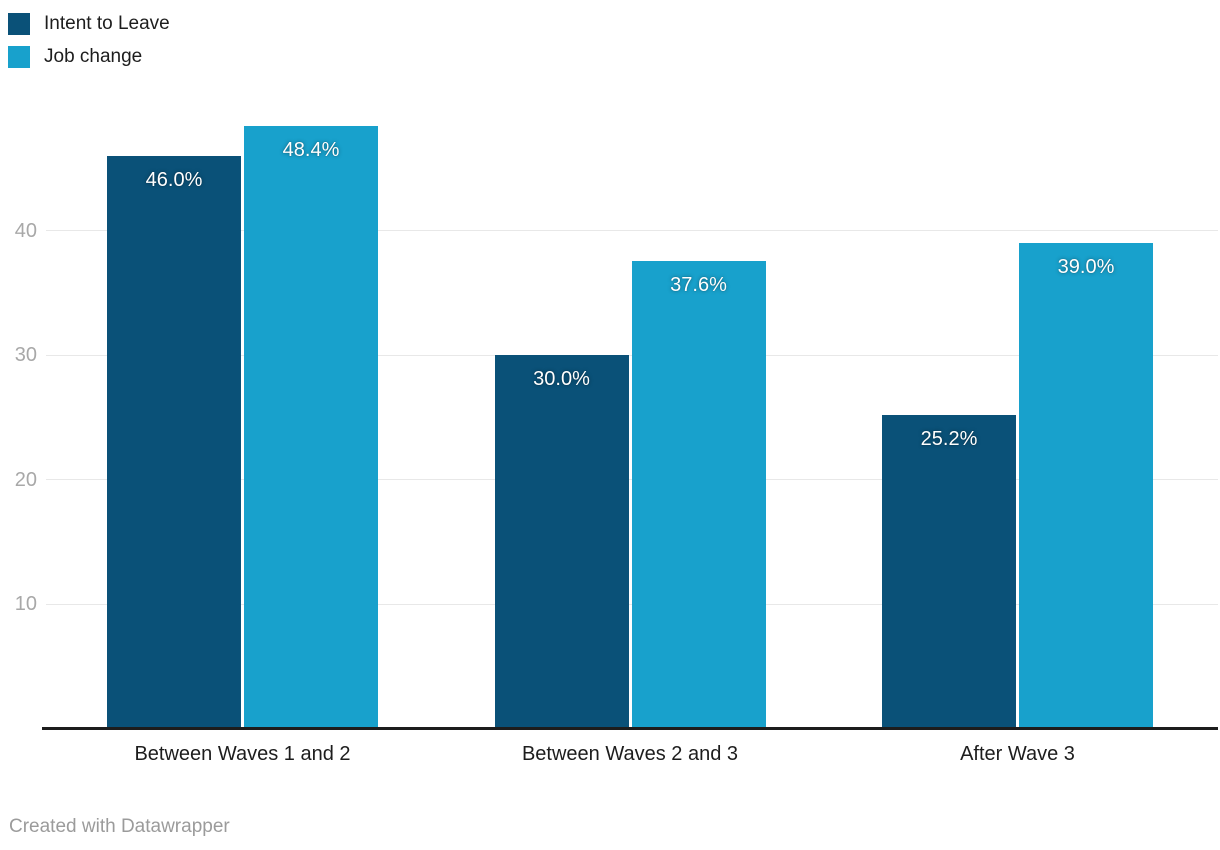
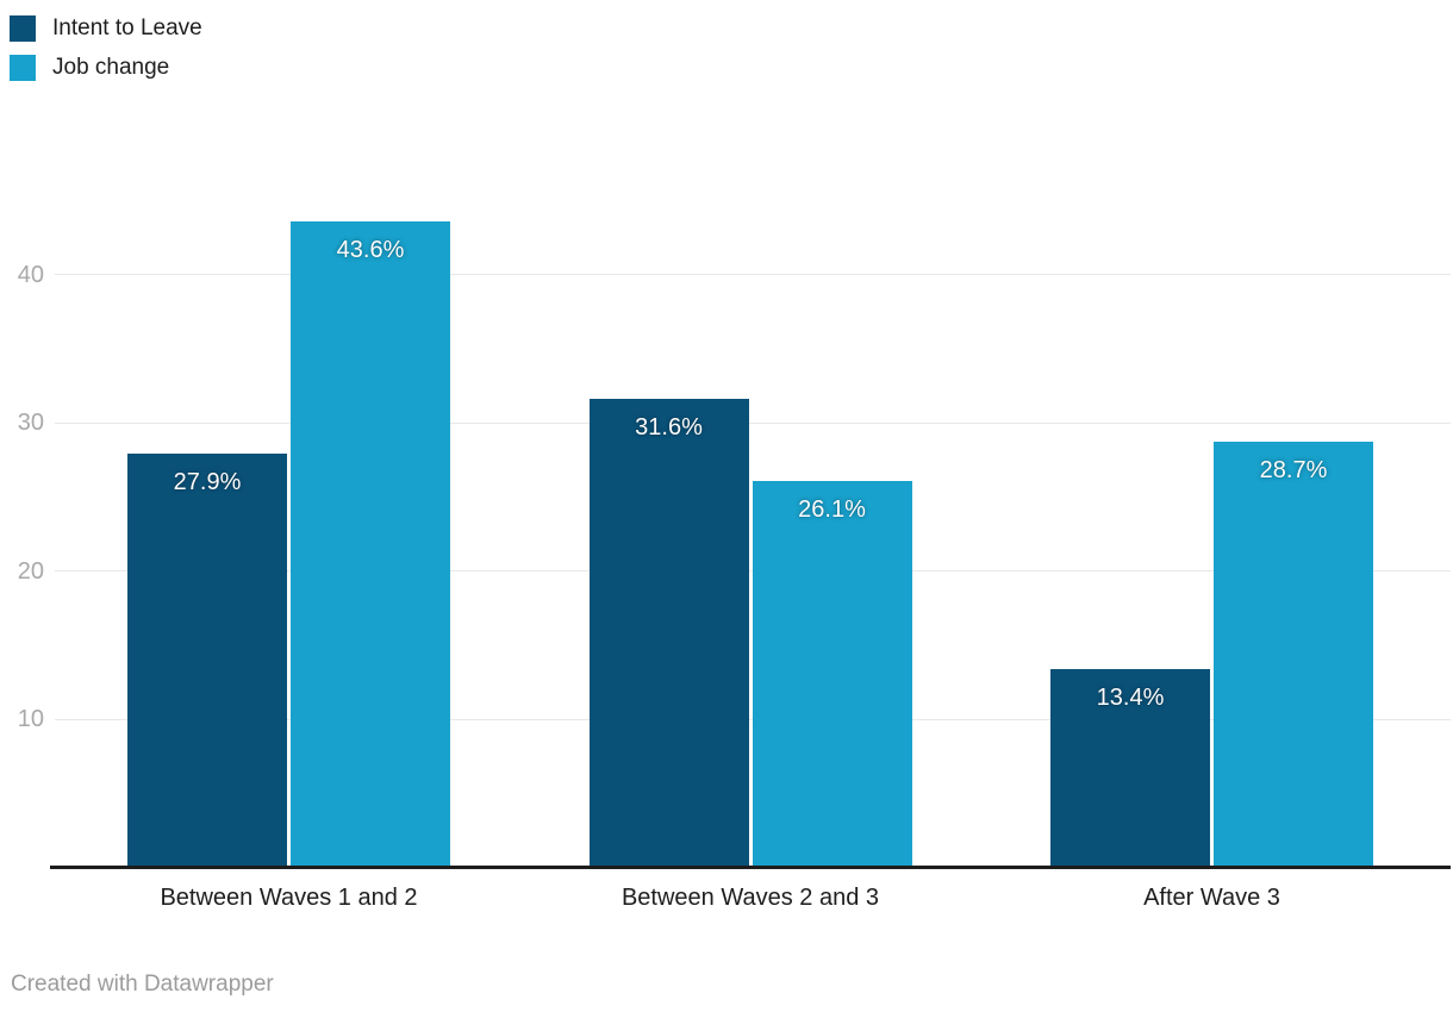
Intent to Leave/Between Waves 1 and 2: 46.0% -> 27.9%
Job change/Between Waves 1 and 2: 48.4% -> 43.6%
Intent to Leave/Between Waves 2 and 3: 30.0% -> 31.6%
Job change/Between Waves 2 and 3: 37.6% -> 26.1%
Intent to Leave/After Wave 3: 25.2% -> 13.4%
Job change/After Wave 3: 39.0% -> 28.7%
